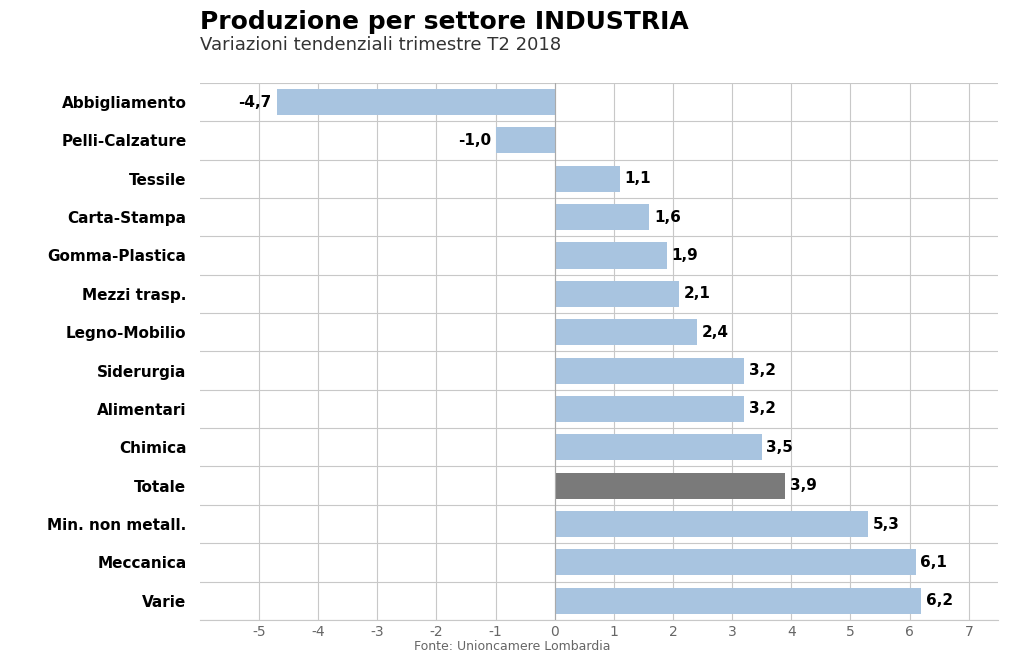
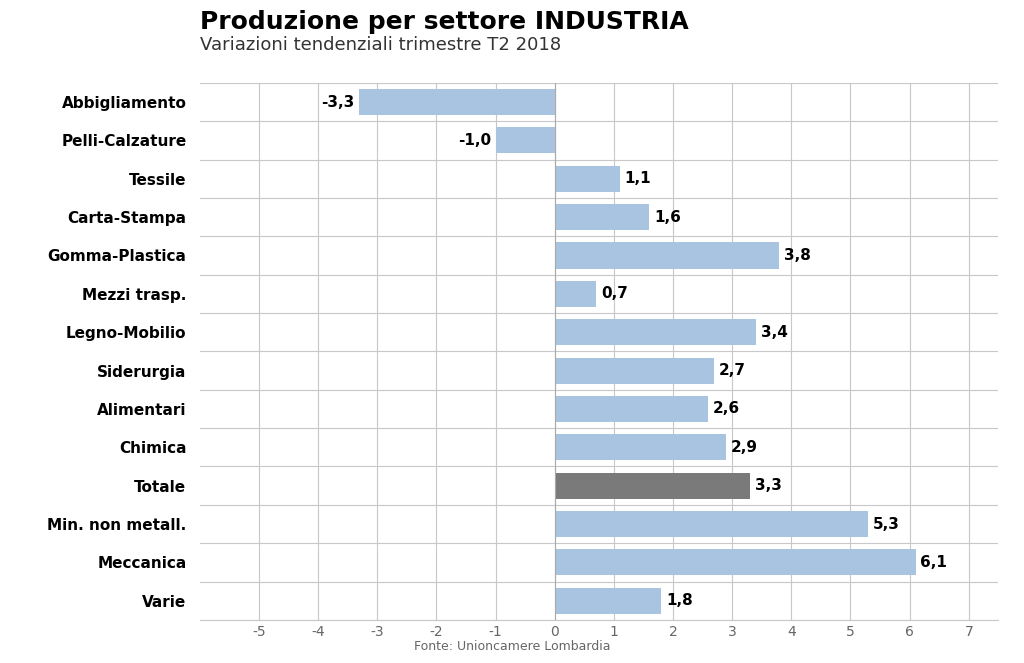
Abbigliamento: -4,7 -> -3,3
Gomma-Plastica: 1,9 -> 3,8
Mezzi trasp.: 2,1 -> 0,7
Legno-Mobilio: 2,4 -> 3,4
Siderurgia: 3,2 -> 2,7
Alimentari: 3,2 -> 2,6
Chimica: 3,5 -> 2,9
Totale: 3,9 -> 3,3
Varie: 6,2 -> 1,8
